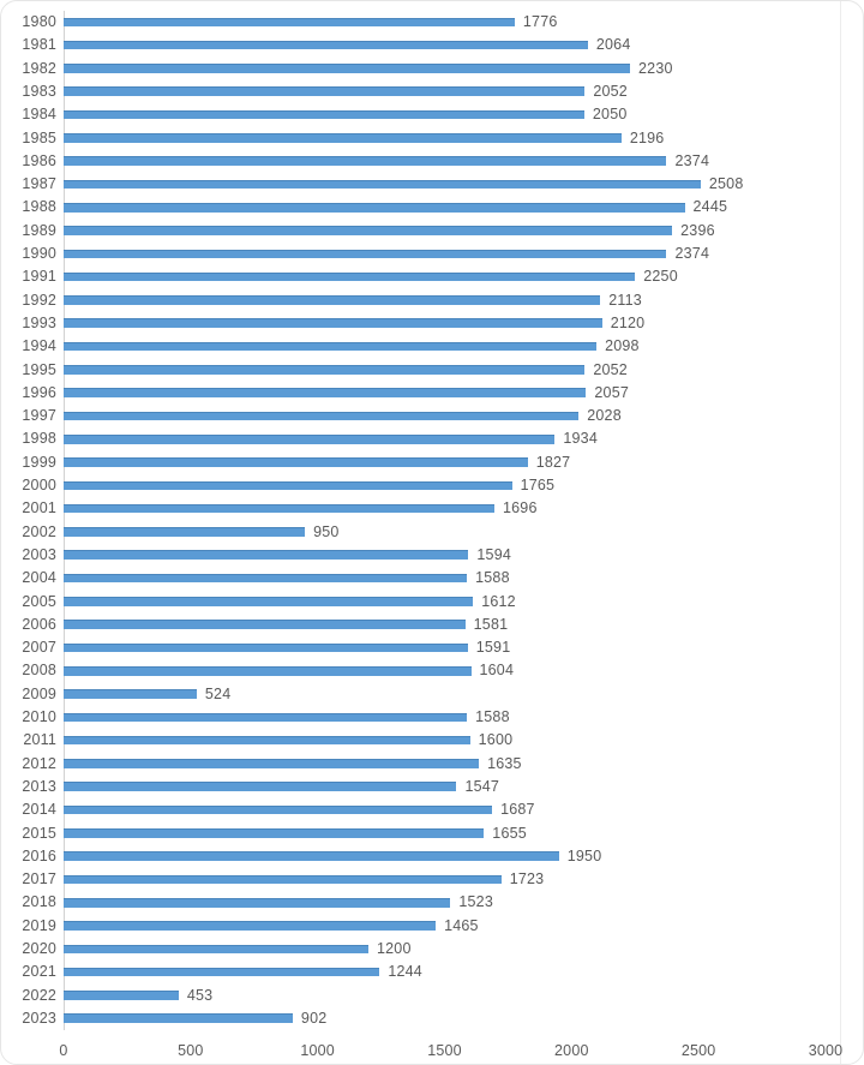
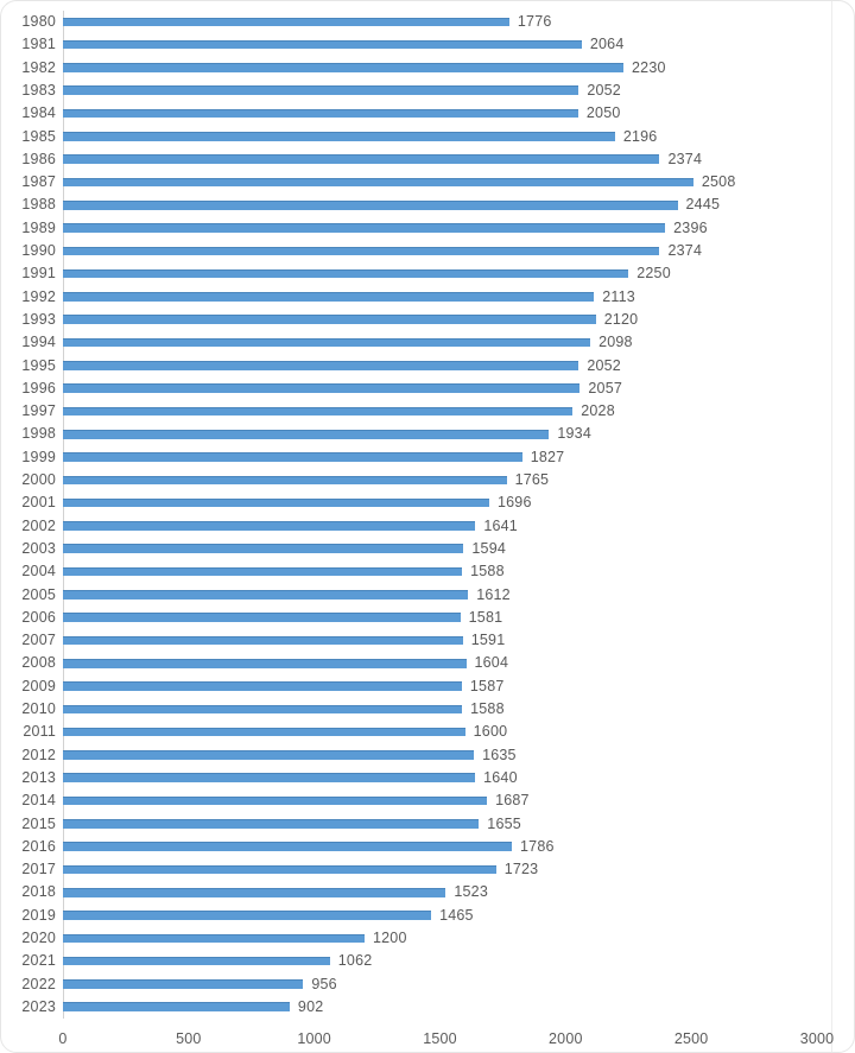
2002: 950 -> 1641
2009: 524 -> 1587
2013: 1547 -> 1640
2016: 1950 -> 1786
2021: 1244 -> 1062
2022: 453 -> 956
